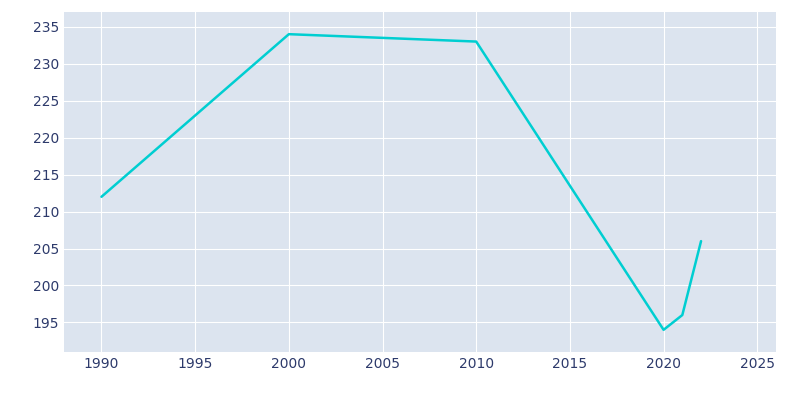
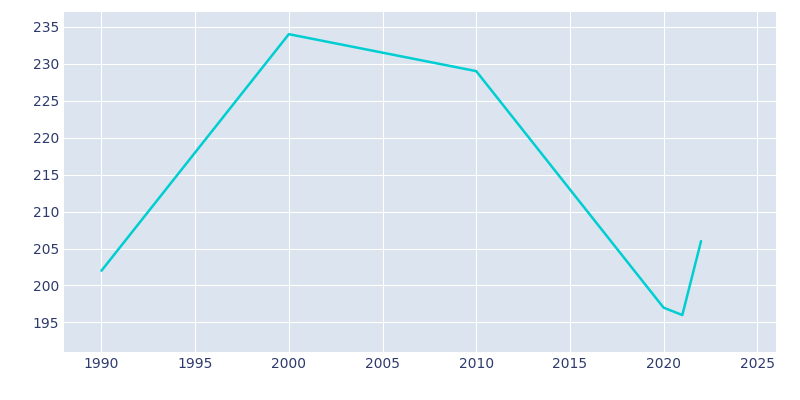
1990: 212 -> 202
2010: 233 -> 229
2020: 194 -> 197
